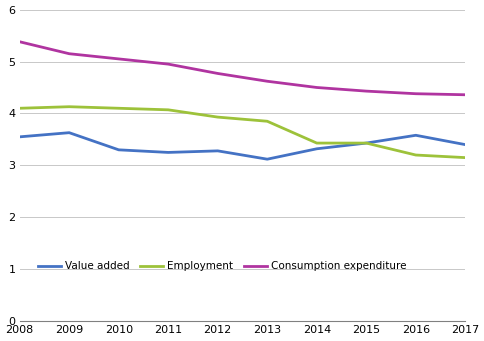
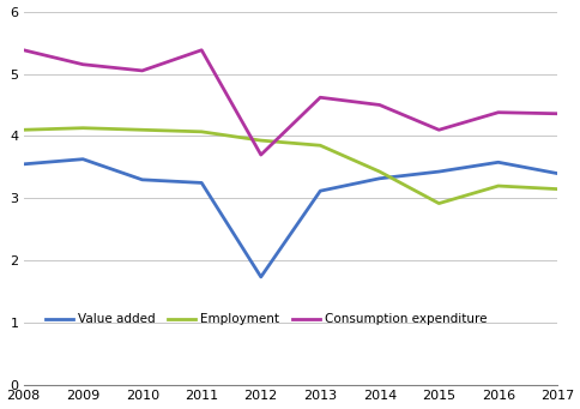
Consumption expenditure/2011: 4.95 -> 5.38
Value added/2012: 3.28 -> 1.74
Consumption expenditure/2012: 4.77 -> 3.70
Employment/2015: 3.43 -> 2.92
Consumption expenditure/2015: 4.43 -> 4.10
